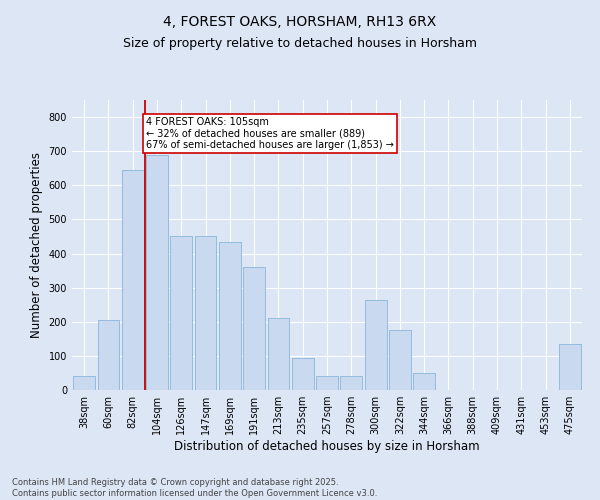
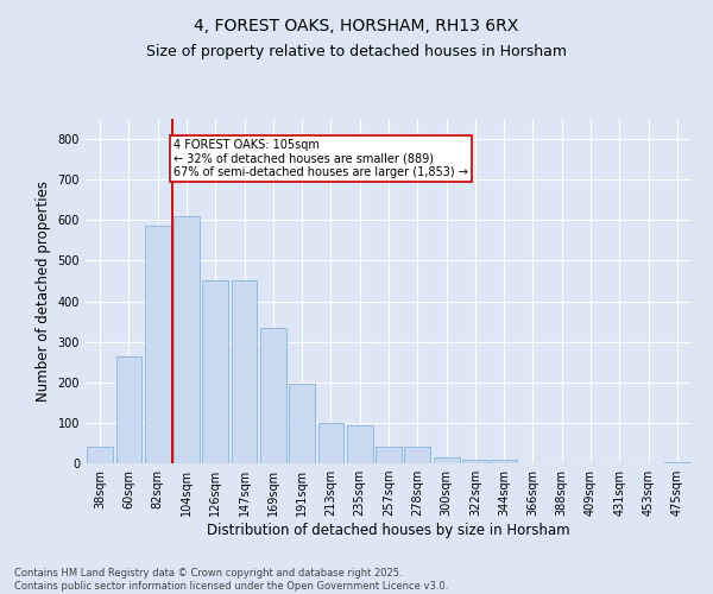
60sqm: 205 -> 265
82sqm: 645 -> 585
104sqm: 690 -> 610
169sqm: 435 -> 335
191sqm: 360 -> 195
213sqm: 210 -> 100
300sqm: 265 -> 15
322sqm: 175 -> 10
344sqm: 50 -> 8
475sqm: 135 -> 2
